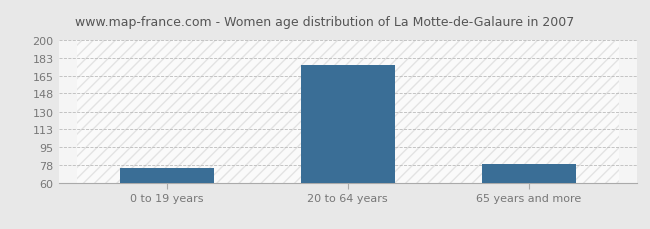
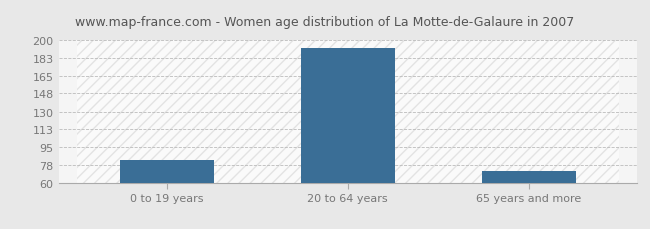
0 to 19 years: 75 -> 83
20 to 64 years: 176 -> 193
65 years and more: 79 -> 72
